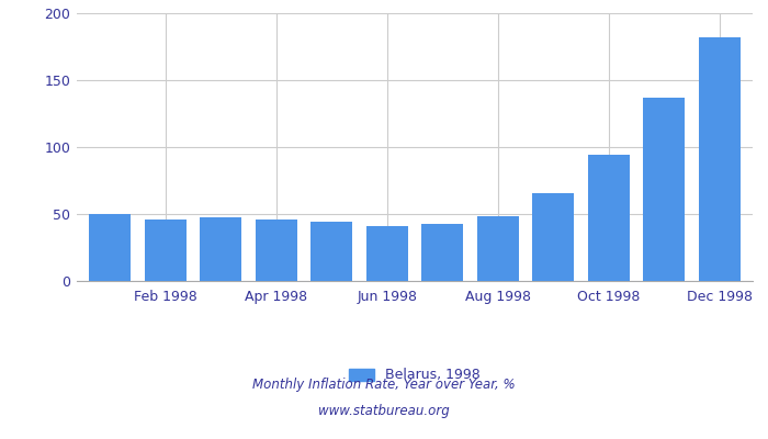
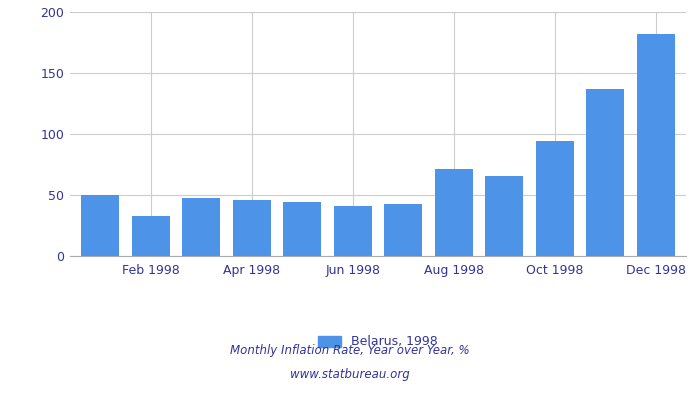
Feb 1998: 46 -> 33
Aug 1998: 48 -> 71
